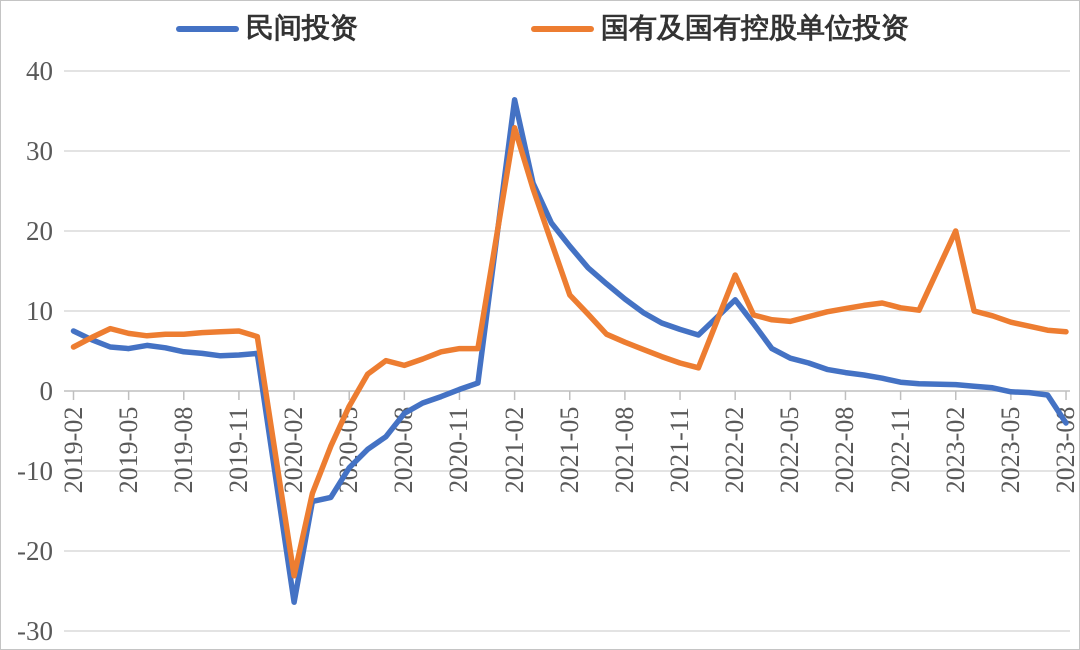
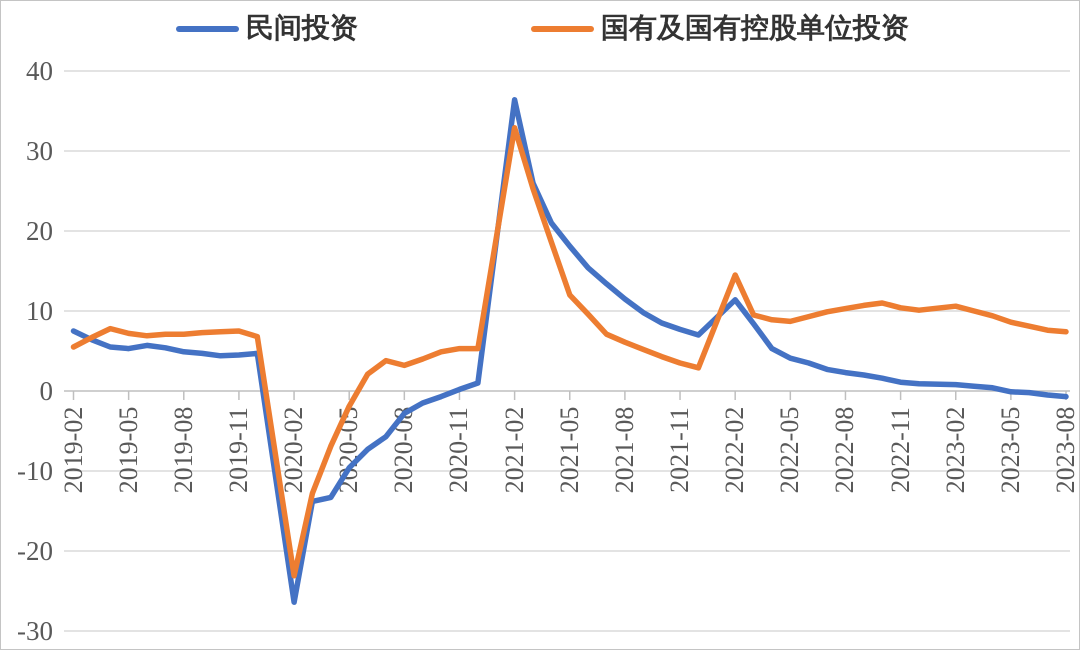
国有及国有控股单位投资/2023-02: 20 -> 11
民间投资/2023-08: -4 -> -1
